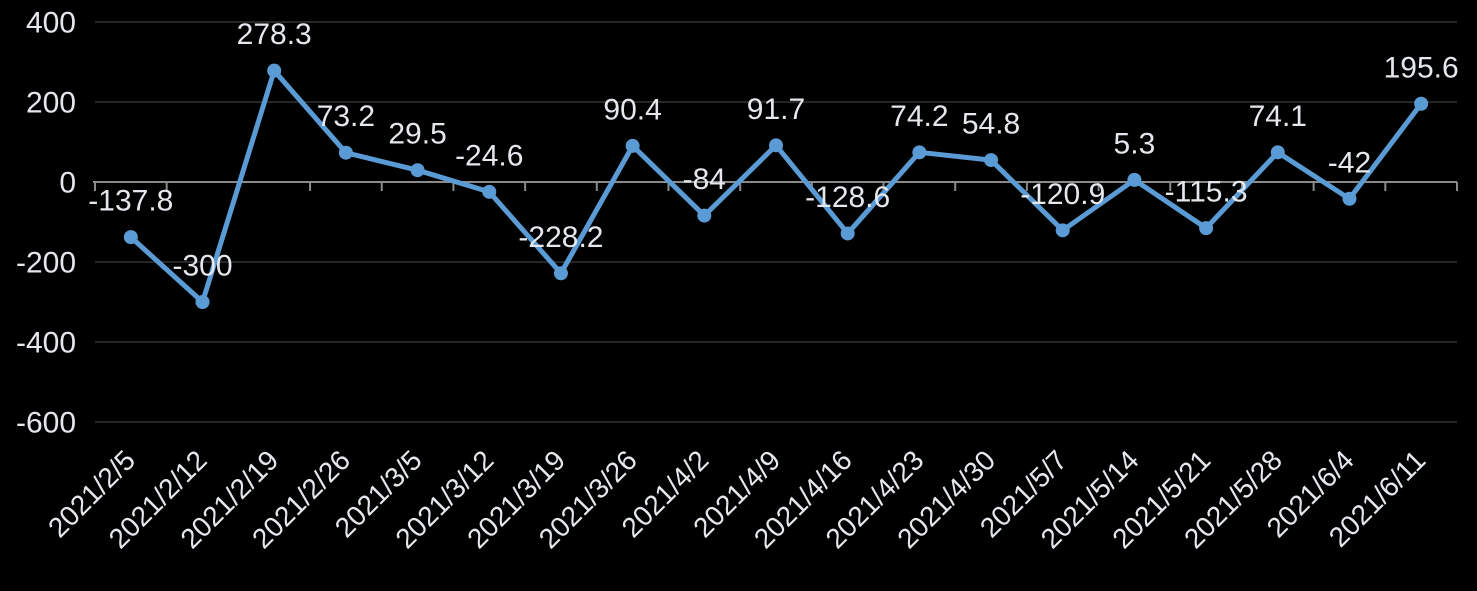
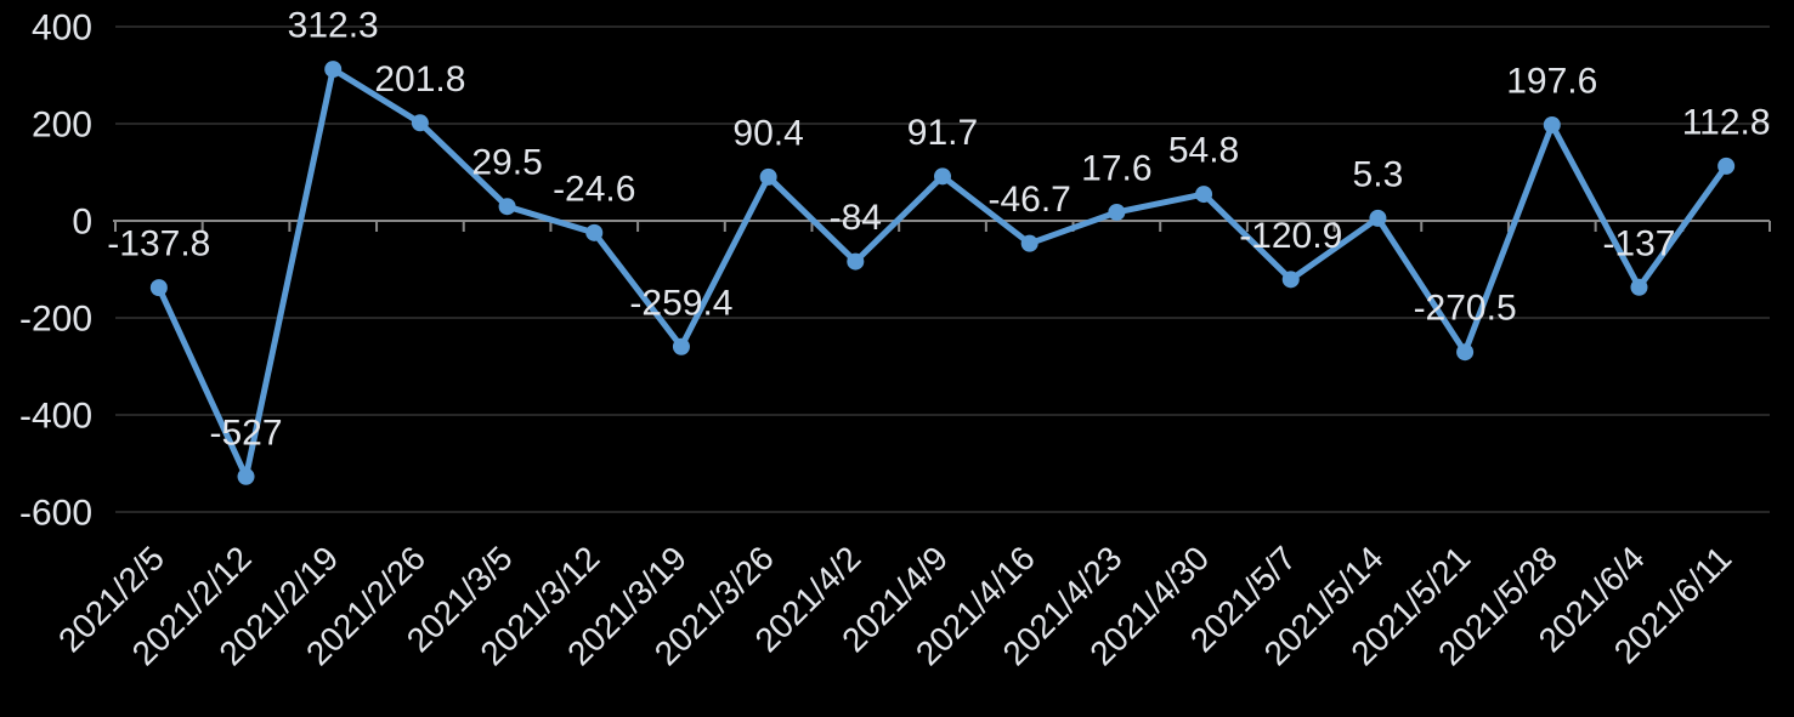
2021/2/12: -300 -> -527
2021/2/19: 278.3 -> 312.3
2021/2/26: 73.2 -> 201.8
2021/3/19: -228.2 -> -259.4
2021/4/16: -128.6 -> -46.7
2021/4/23: 74.2 -> 17.6
2021/5/21: -115.3 -> -270.5
2021/5/28: 74.1 -> 197.6
2021/6/4: -42 -> -137
2021/6/11: 195.6 -> 112.8
